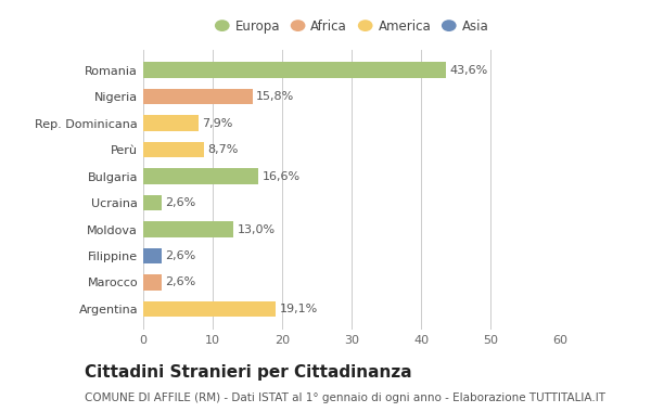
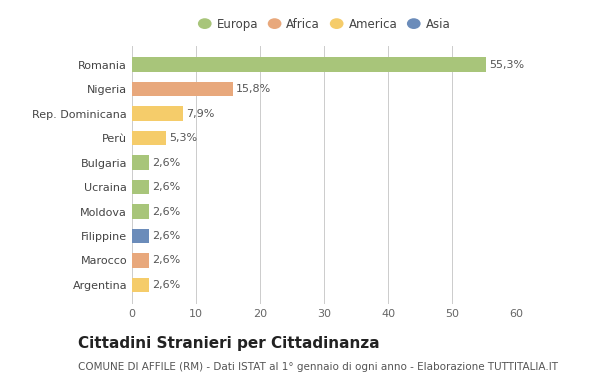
Romania: 43,6% -> 55,3%
Perù: 8,7% -> 5,3%
Bulgaria: 16,6% -> 2,6%
Moldova: 13,0% -> 2,6%
Argentina: 19,1% -> 2,6%
